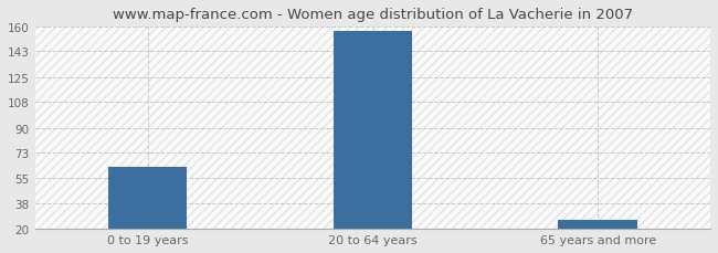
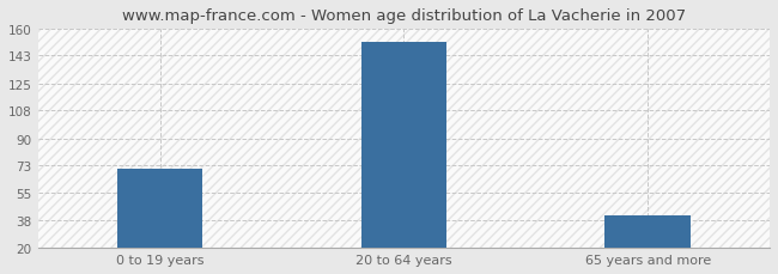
0 to 19 years: 63 -> 71
20 to 64 years: 157 -> 152
65 years and more: 26 -> 41
